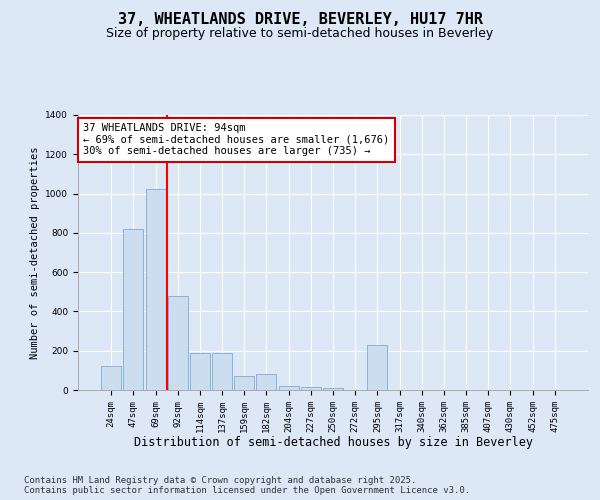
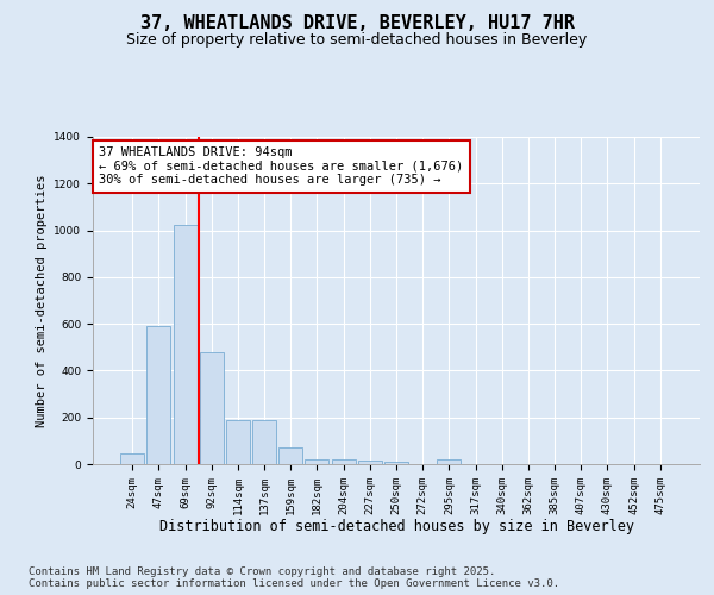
24sqm: 120 -> 40
47sqm: 820 -> 590
182sqm: 80 -> 20
295sqm: 230 -> 20
